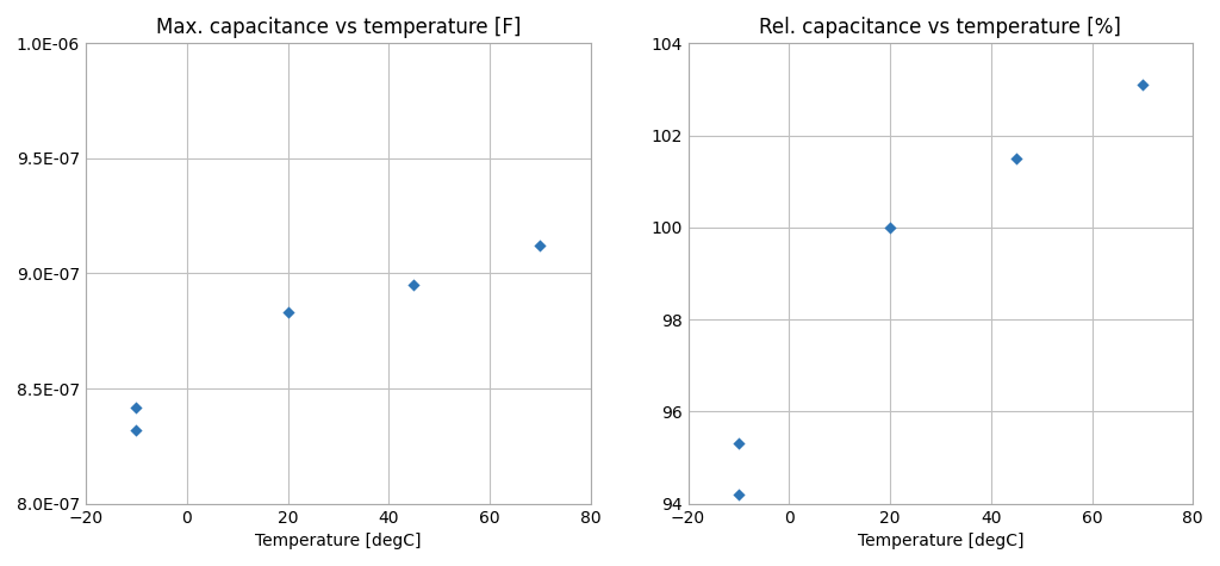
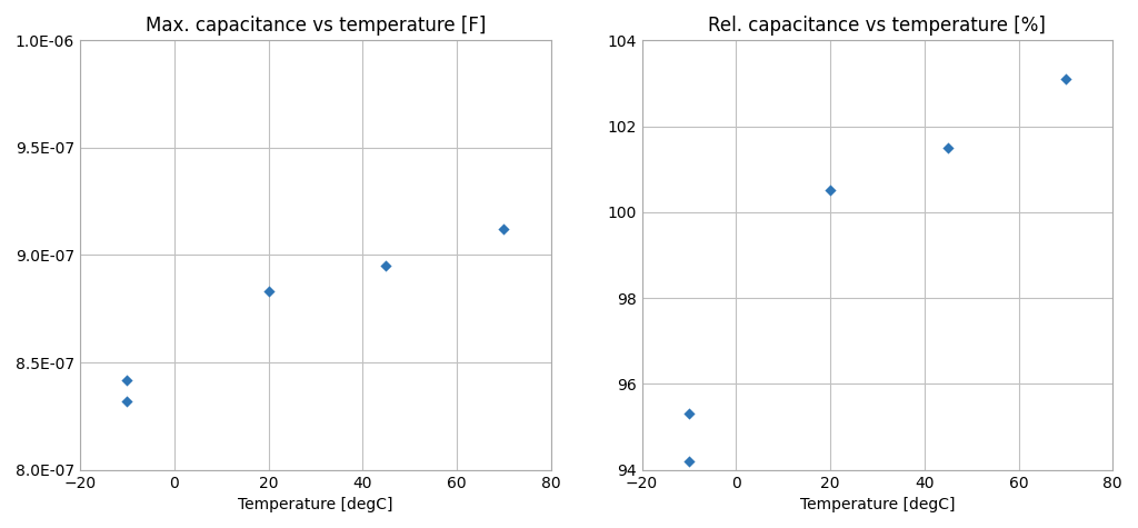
Rel. capacitance vs temperature [%]/20: 100.0 -> 100.5
